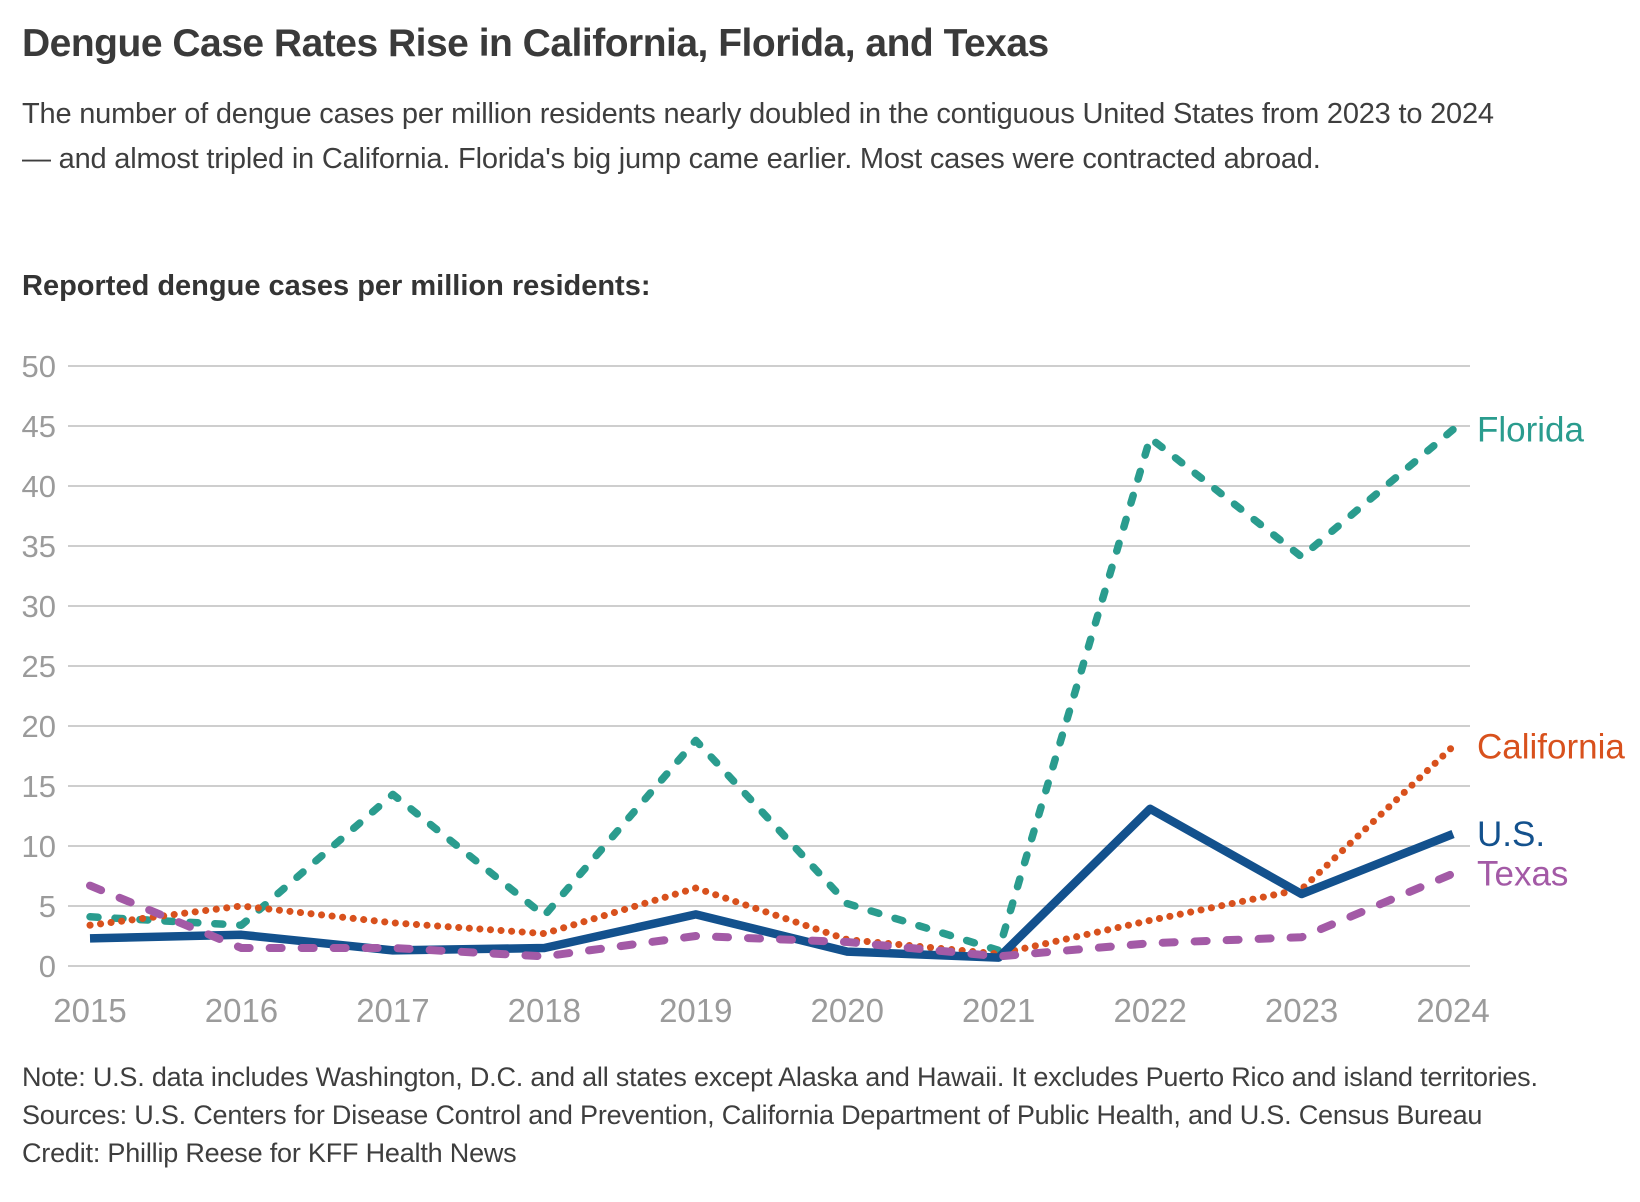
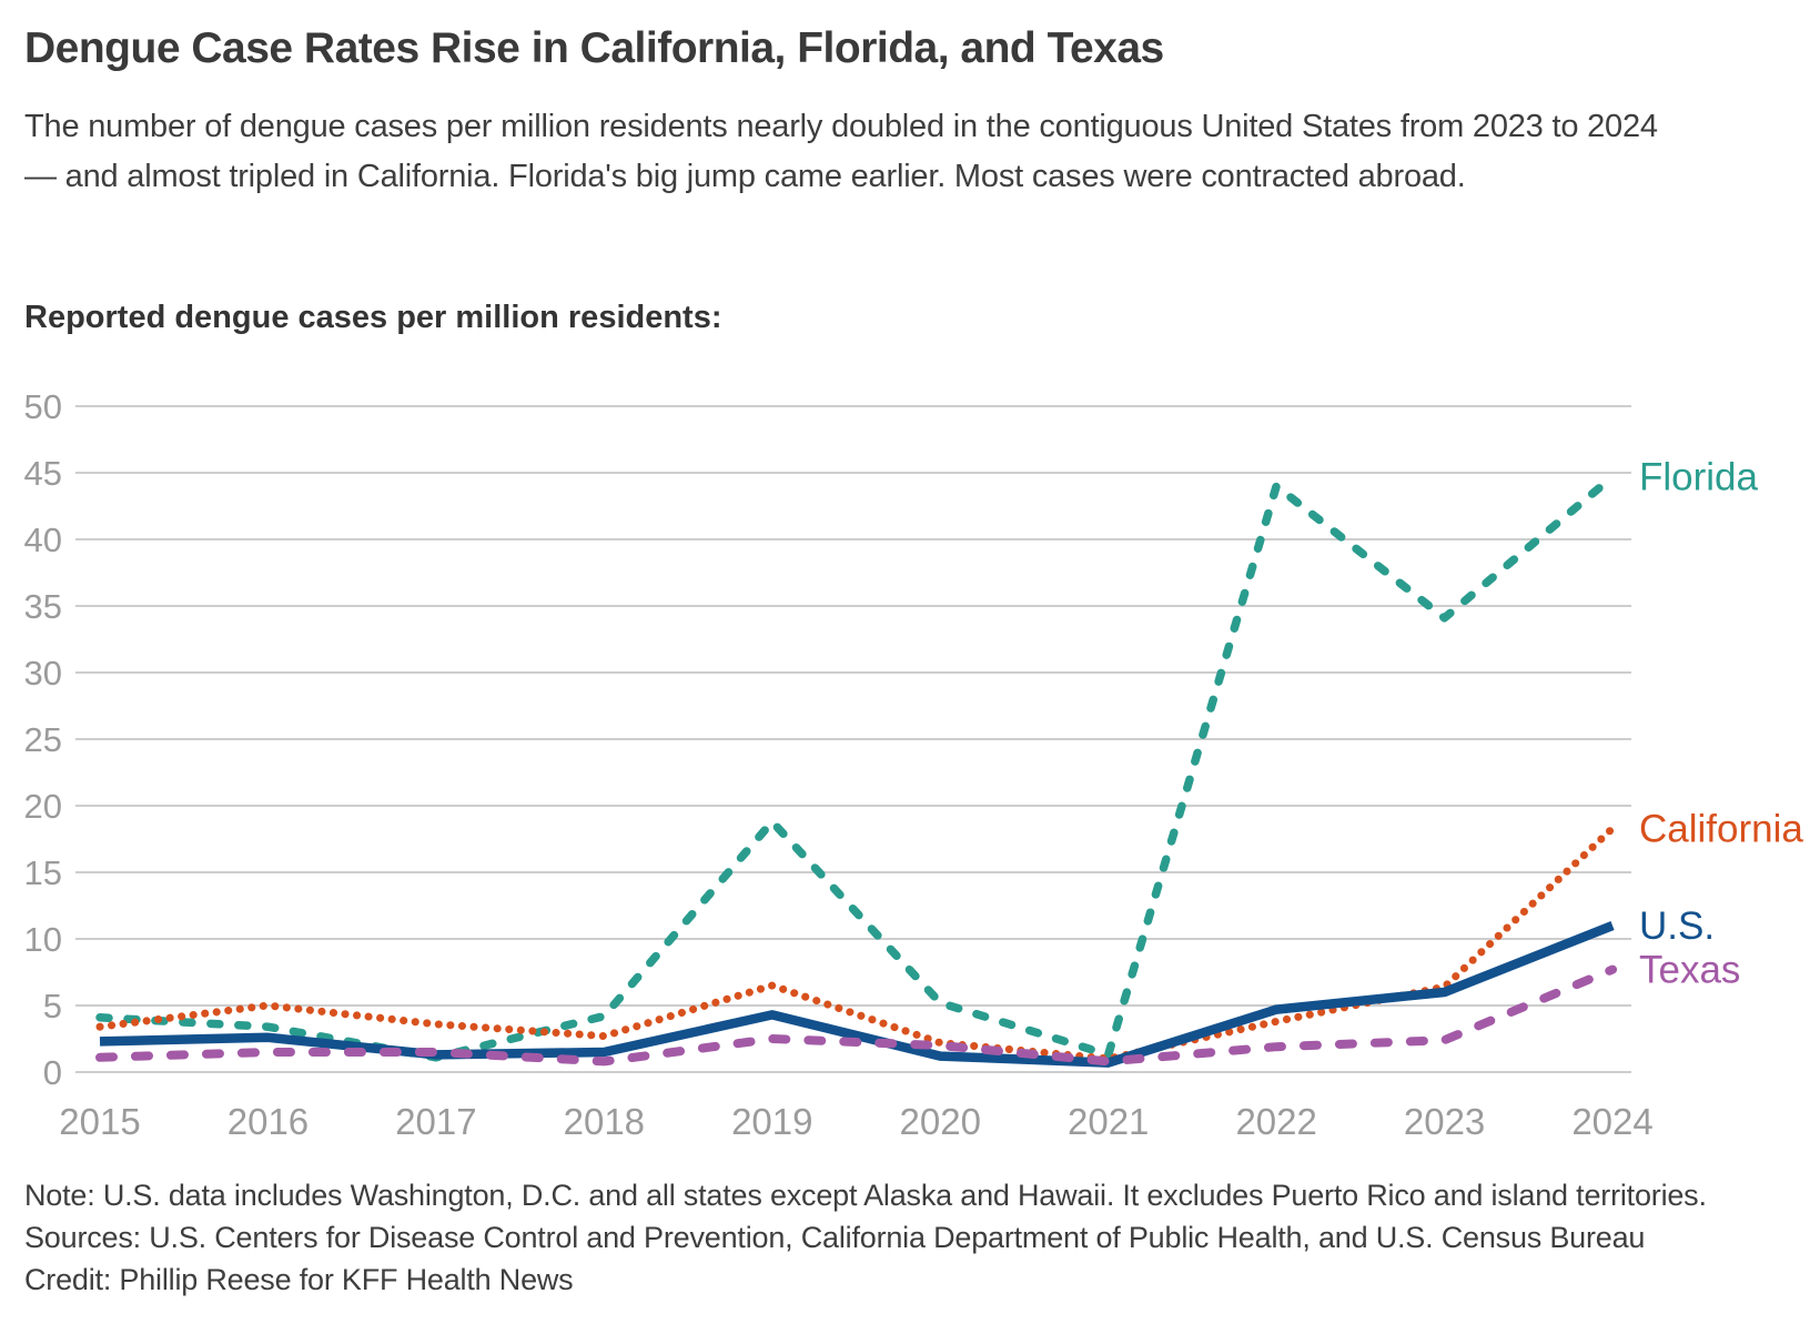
Texas/2015: 6.7 -> 1.1
Florida/2017: 14.3 -> 1.1
U.S./2022: 13.1 -> 4.7
